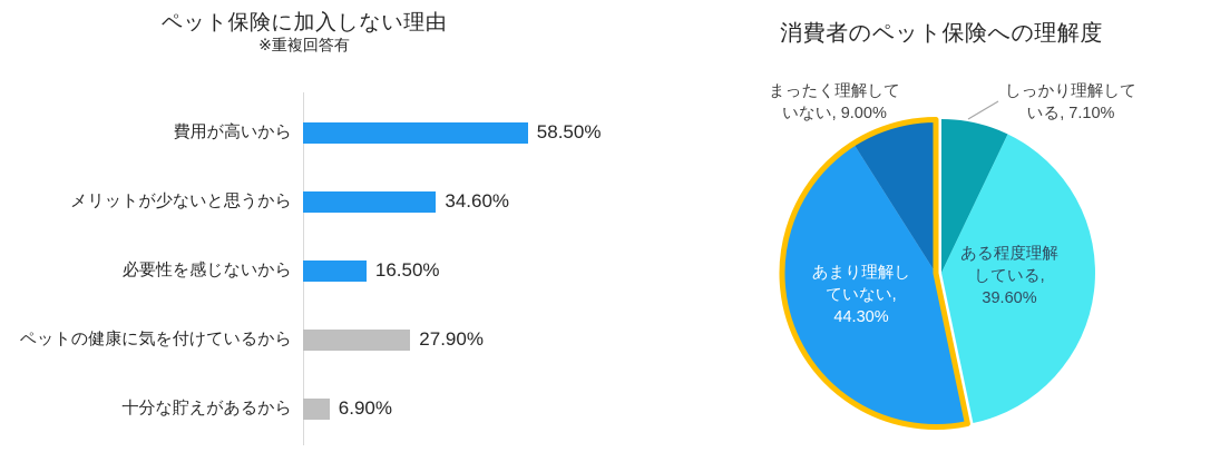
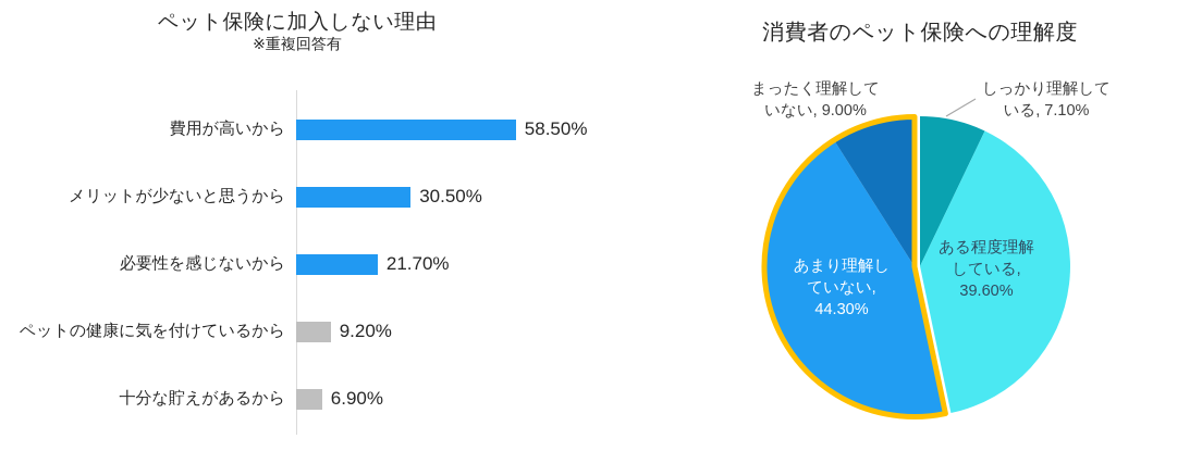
ペット保険に加入しない理由/メリットが少ないと思うから: 34.60% -> 30.50%
ペット保険に加入しない理由/必要性を感じないから: 16.50% -> 21.70%
ペット保険に加入しない理由/ペットの健康に気を付けているから: 27.90% -> 9.20%
